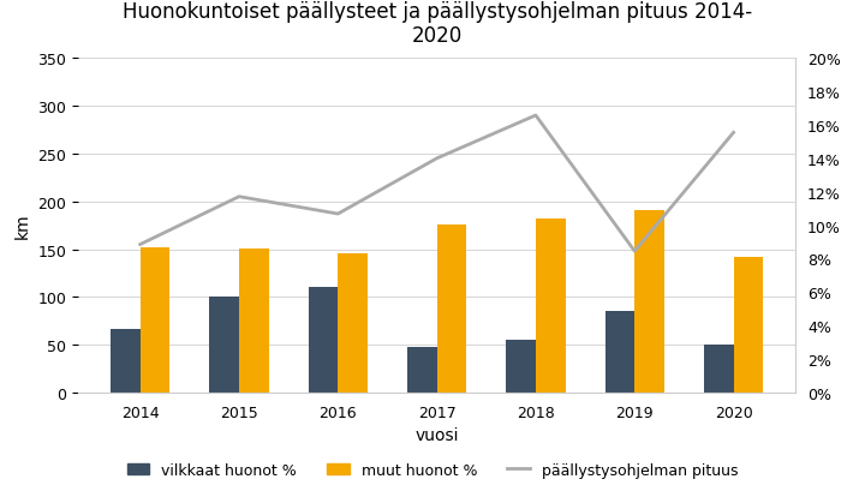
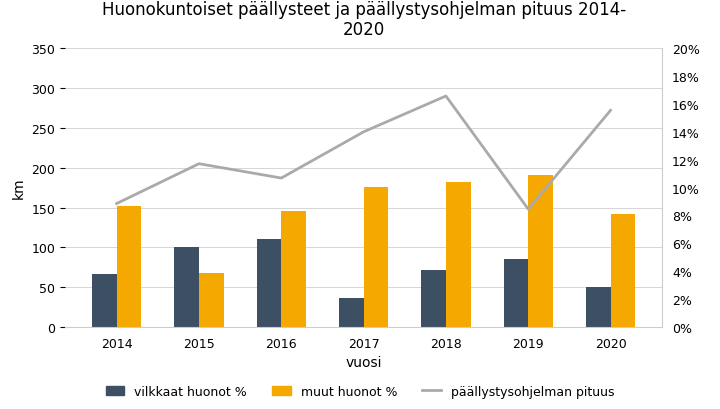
muut huonot %/2015: 151 -> 68
vilkkaat huonot %/2017: 48 -> 36
vilkkaat huonot %/2018: 55 -> 72
